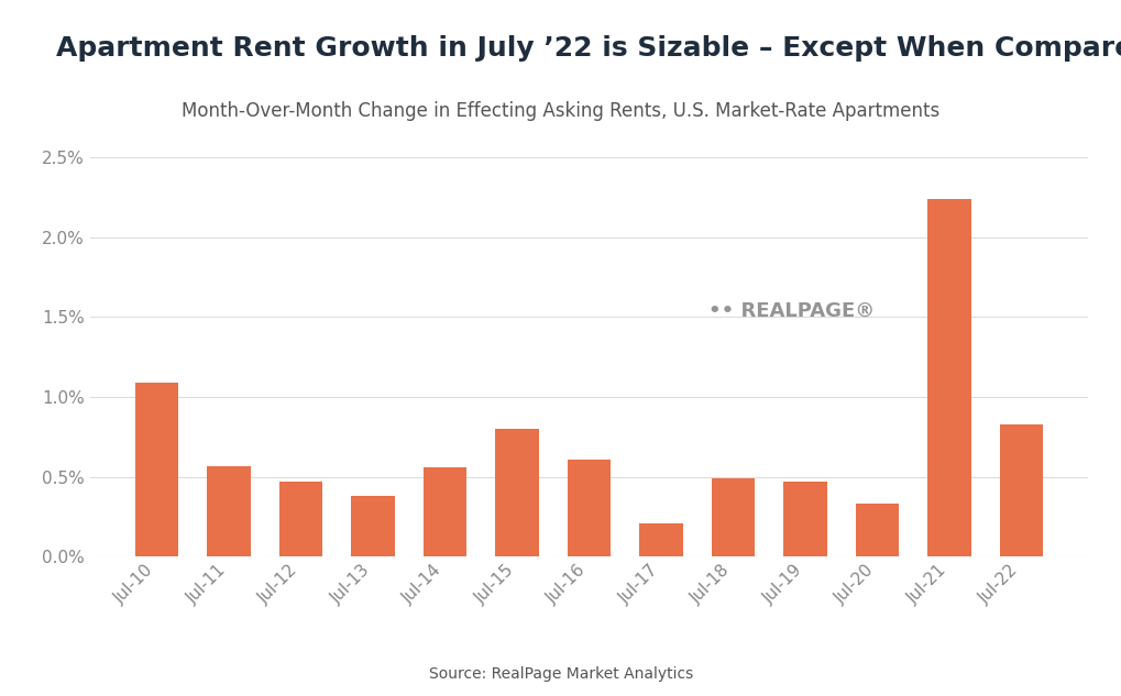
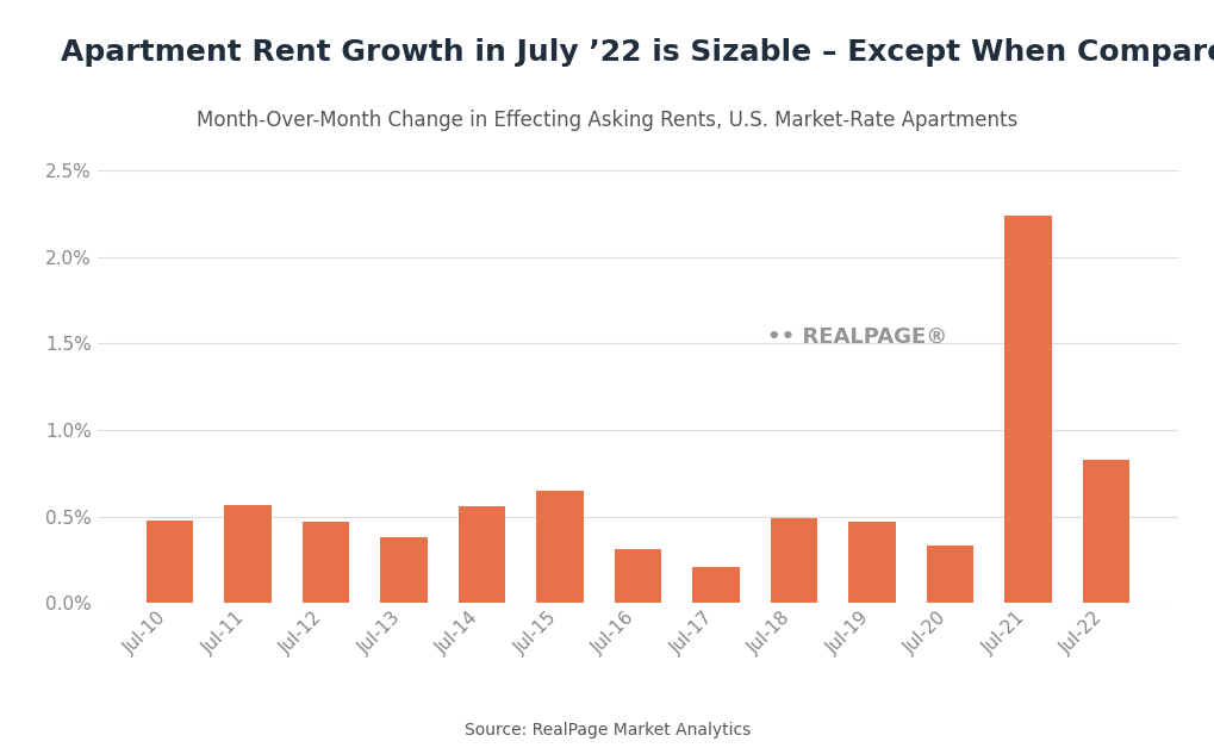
Jul-10: 1.09% -> 0.48%
Jul-15: 0.80% -> 0.65%
Jul-16: 0.61% -> 0.31%
